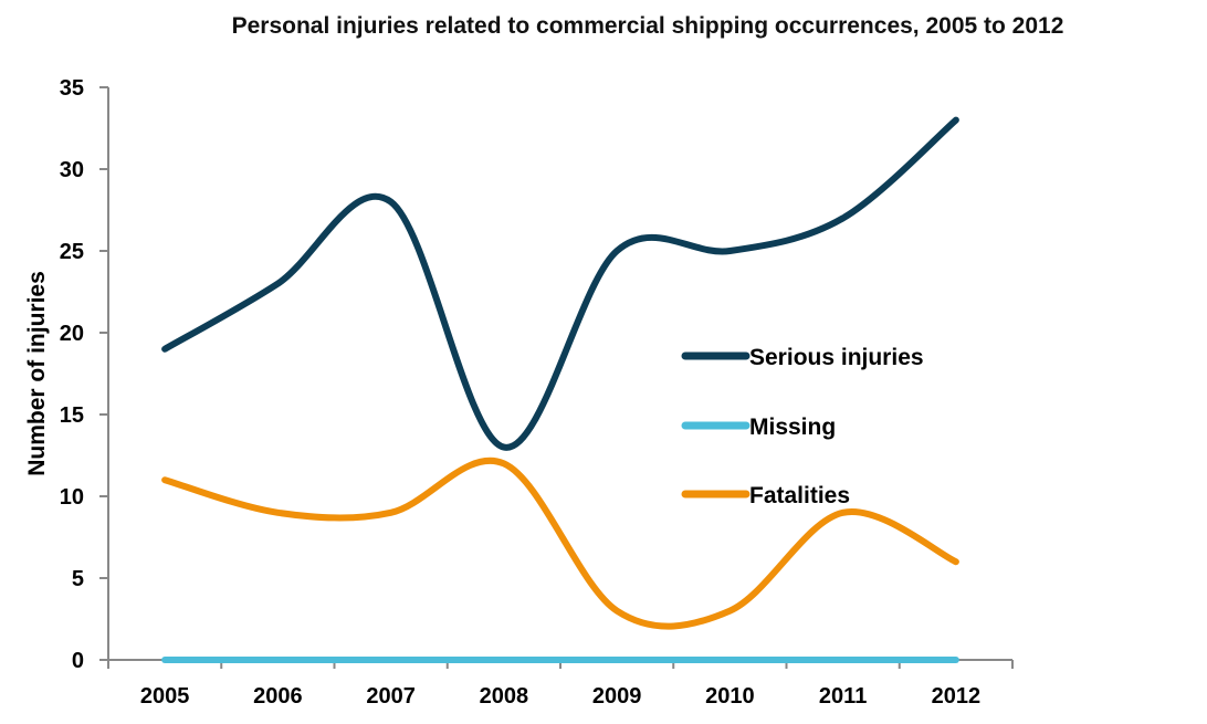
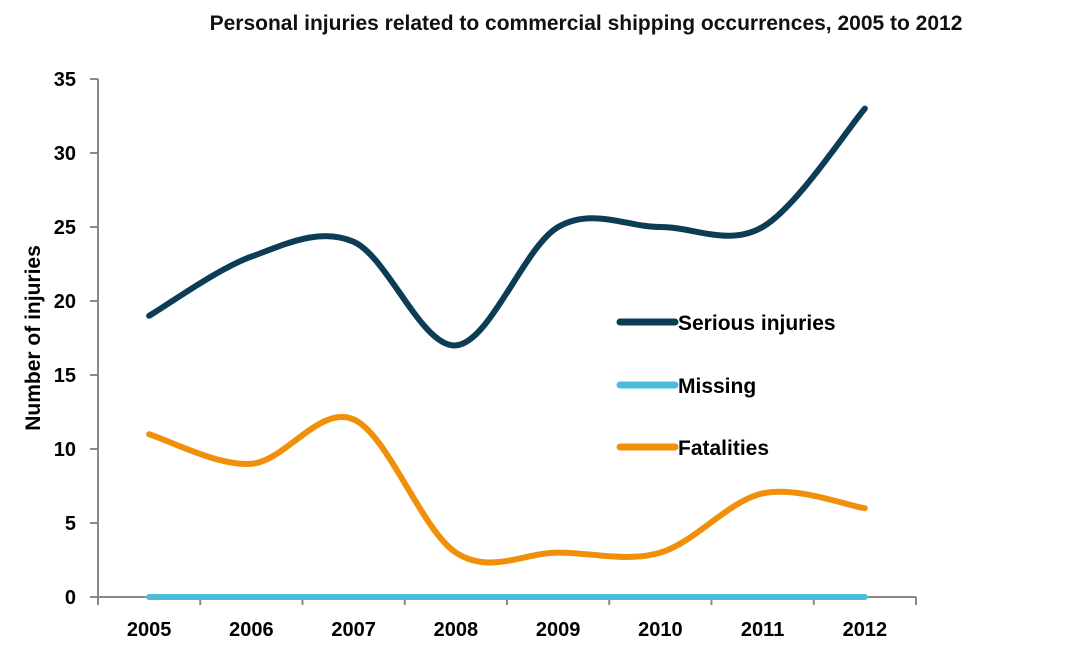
Serious injuries/2007: 28 -> 24
Fatalities/2007: 9 -> 12
Serious injuries/2008: 13 -> 17
Fatalities/2008: 12 -> 3
Serious injuries/2011: 27 -> 25
Fatalities/2011: 9 -> 7
